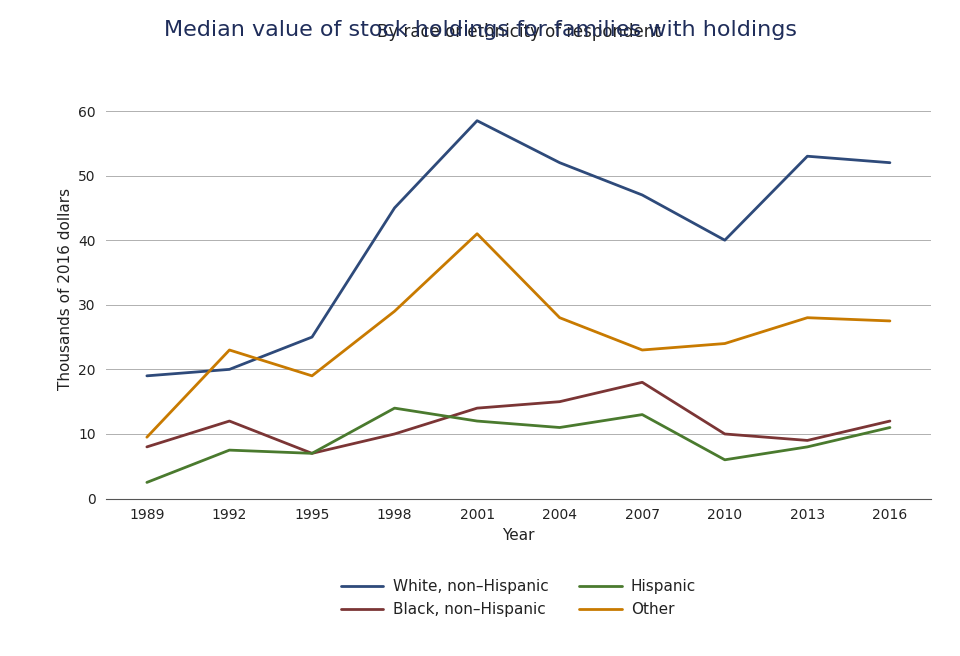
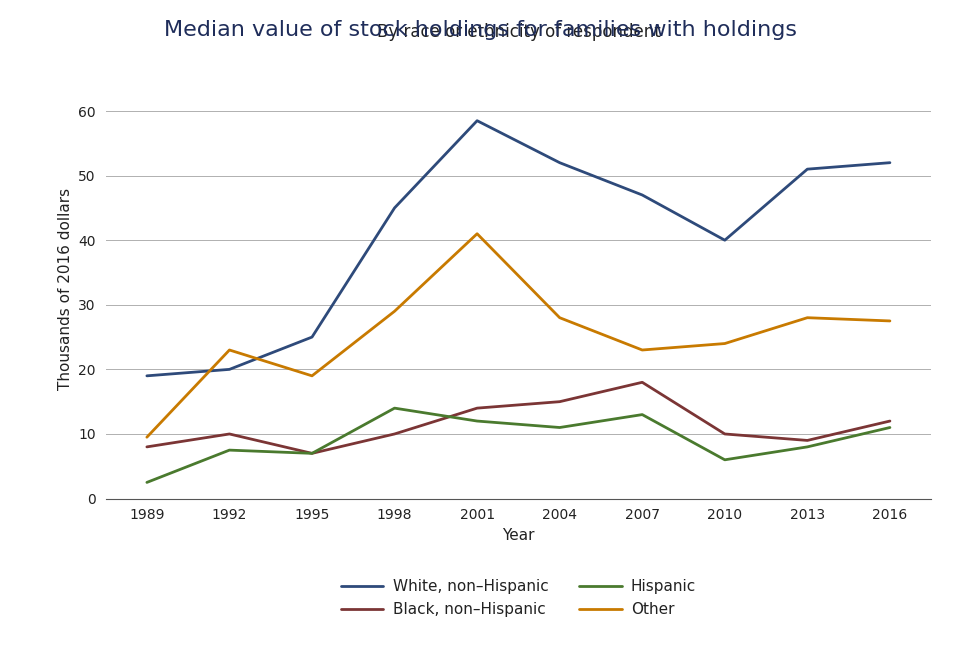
Black, non–Hispanic/1992: 12 -> 10
White, non–Hispanic/2013: 53.0 -> 51.0
